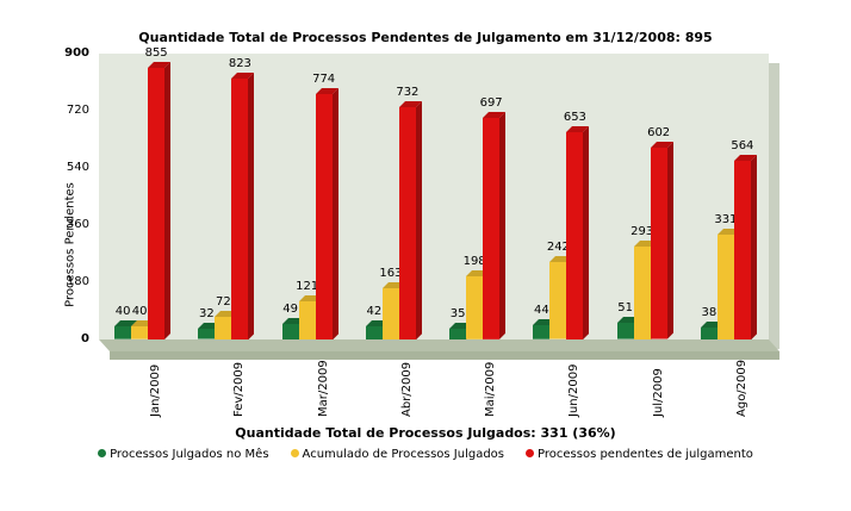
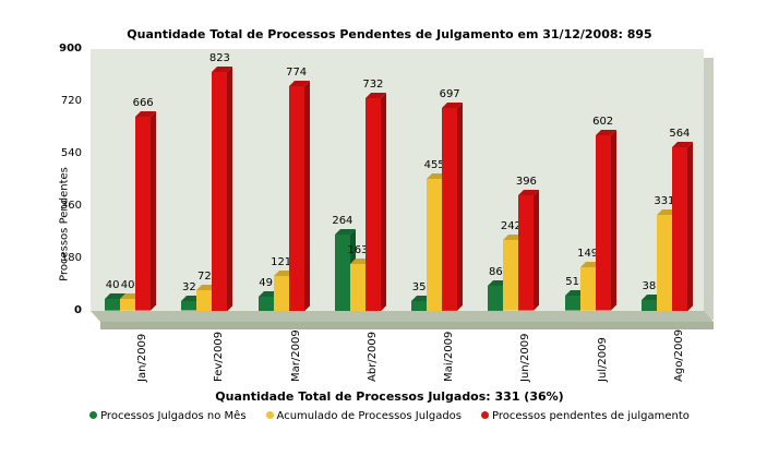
Processos pendentes de julgamento/Jan/2009: 855 -> 666
Processos Julgados no Mês/Abr/2009: 42 -> 264
Acumulado de Processos Julgados/Mai/2009: 198 -> 455
Processos Julgados no Mês/Jun/2009: 44 -> 86
Processos pendentes de julgamento/Jun/2009: 653 -> 396
Acumulado de Processos Julgados/Jul/2009: 293 -> 149
